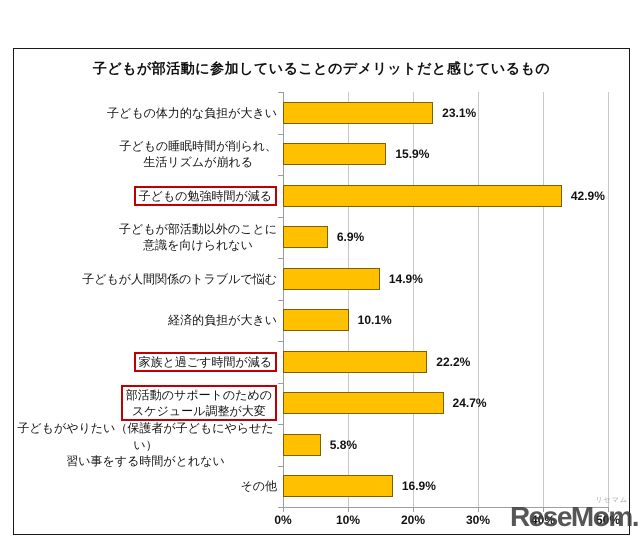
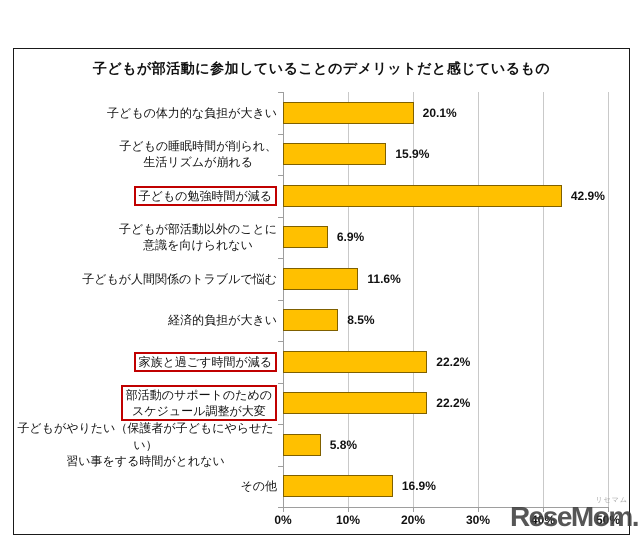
子どもの体力的な負担が大きい: 23.1% -> 20.1%
子どもが人間関係のトラブルで悩む: 14.9% -> 11.6%
経済的負担が大きい: 10.1% -> 8.5%
部活動のサポートのための スケジュール調整が大変: 24.7% -> 22.2%
